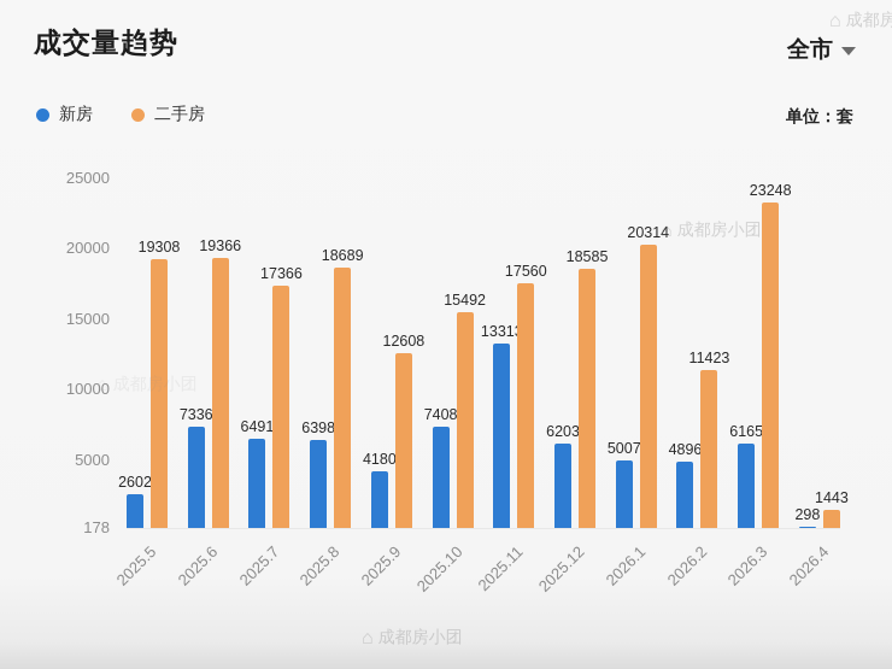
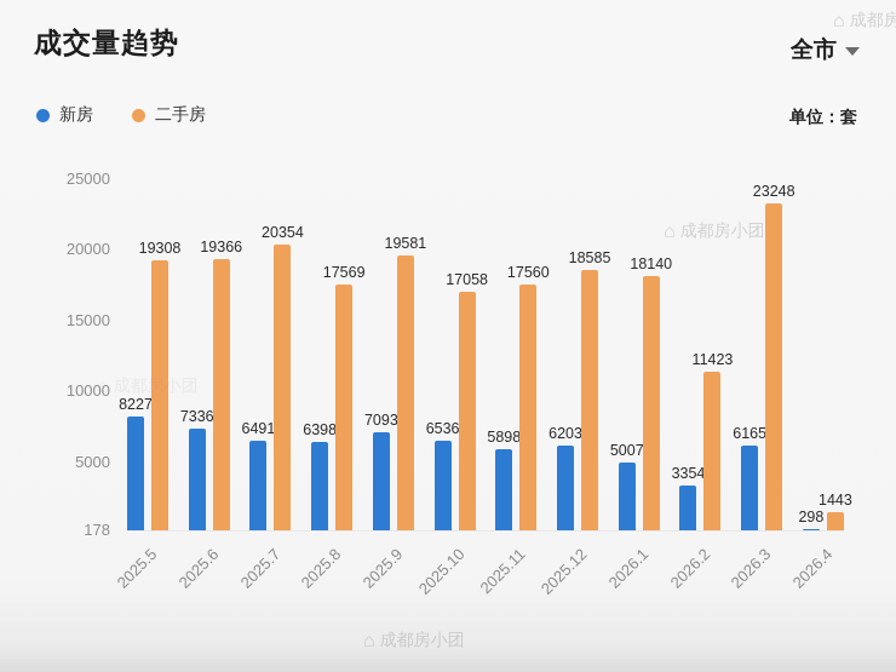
新房/2025.5: 2602 -> 8227
二手房/2025.7: 17366 -> 20354
二手房/2025.8: 18689 -> 17569
新房/2025.9: 4180 -> 7093
二手房/2025.9: 12608 -> 19581
新房/2025.10: 7408 -> 6536
二手房/2025.10: 15492 -> 17058
新房/2025.11: 13313 -> 5898
二手房/2026.1: 20314 -> 18140
新房/2026.2: 4896 -> 3354
